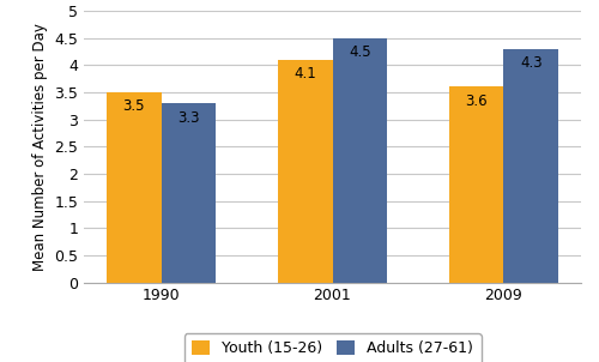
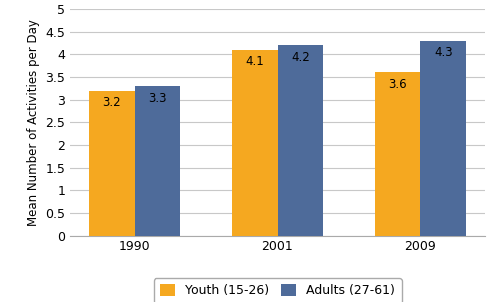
Youth (15-26)/1990: 3.5 -> 3.2
Adults (27-61)/2001: 4.5 -> 4.2
